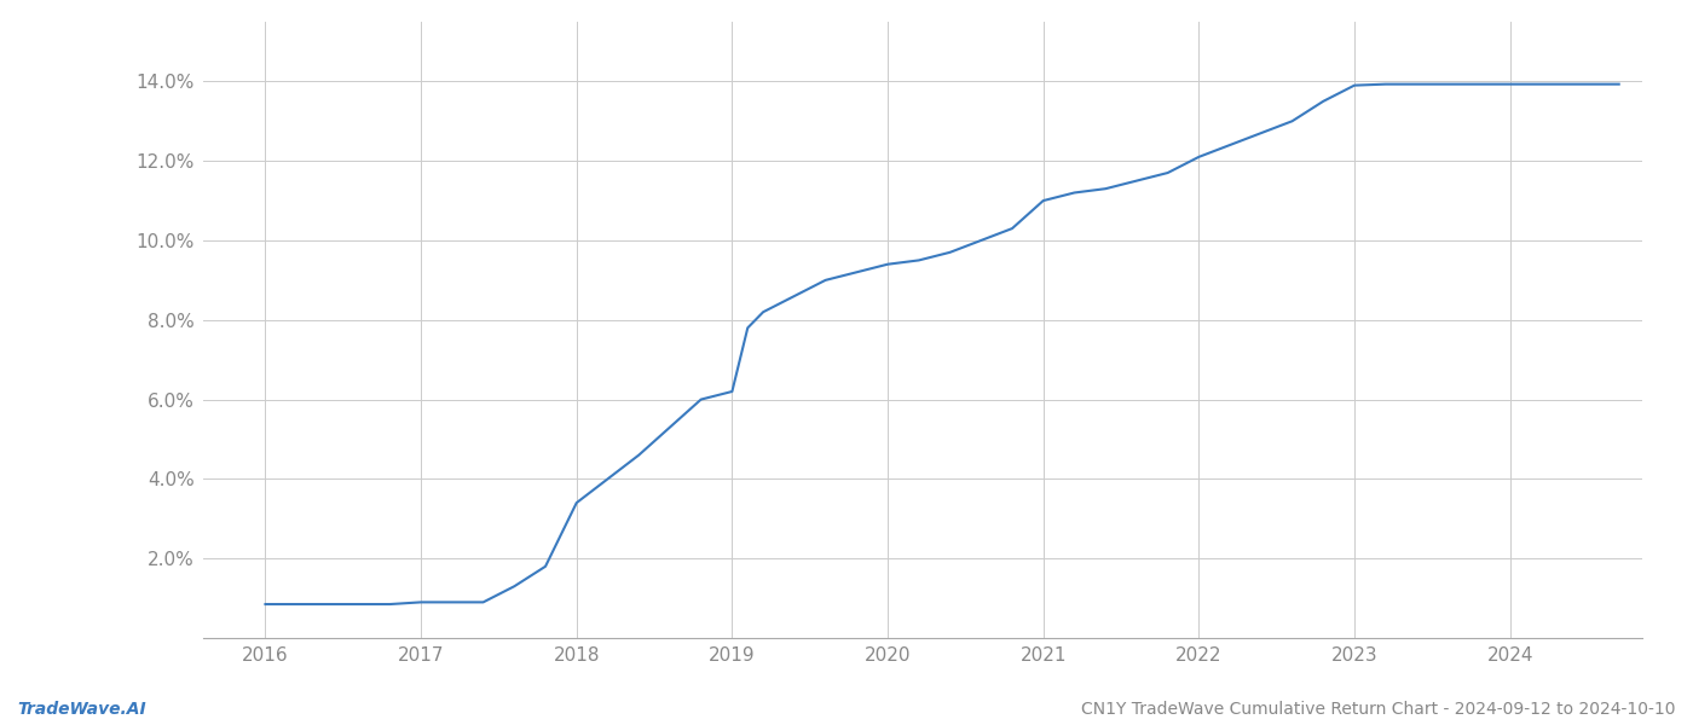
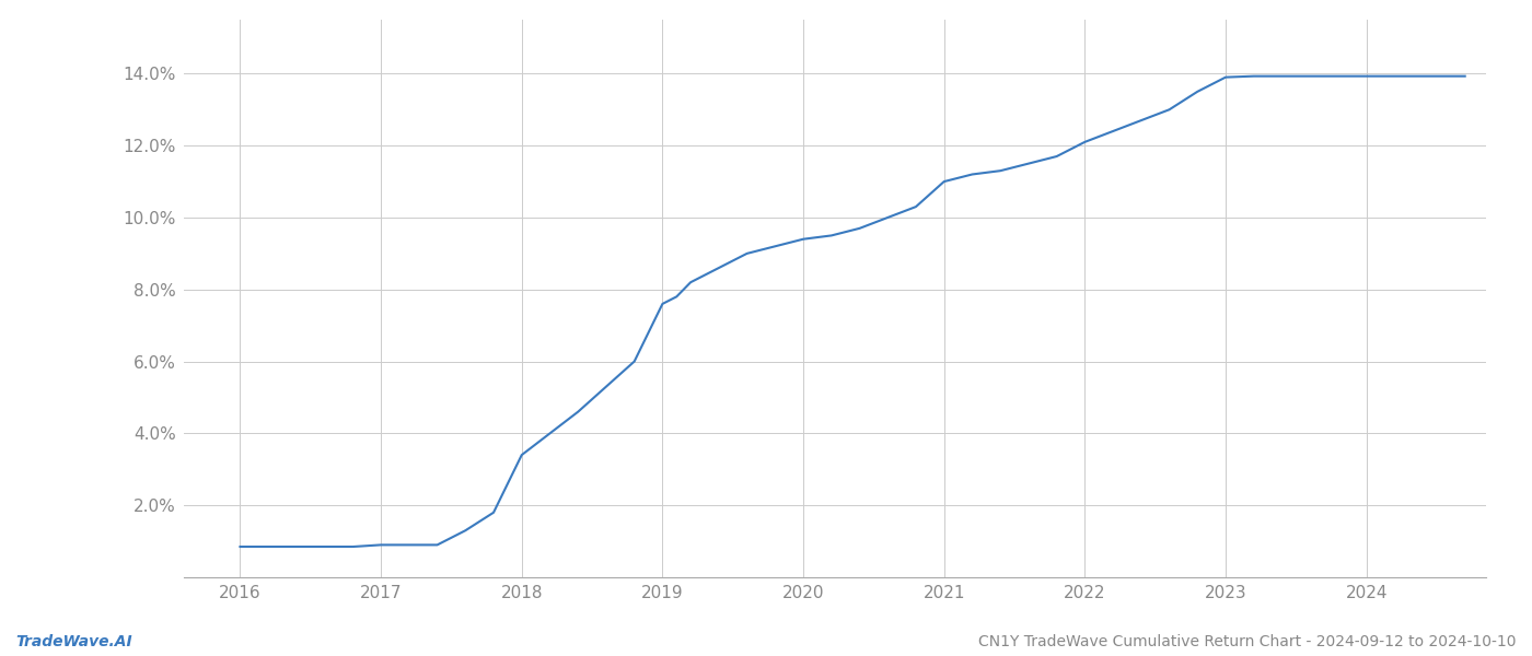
2019: 6.20% -> 7.60%
